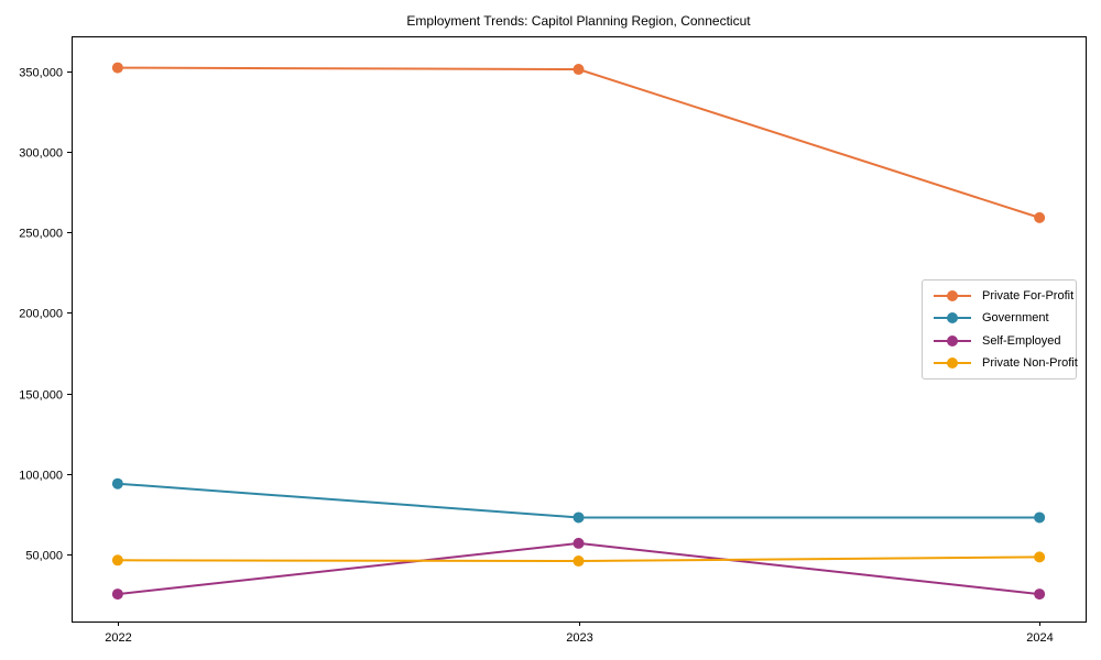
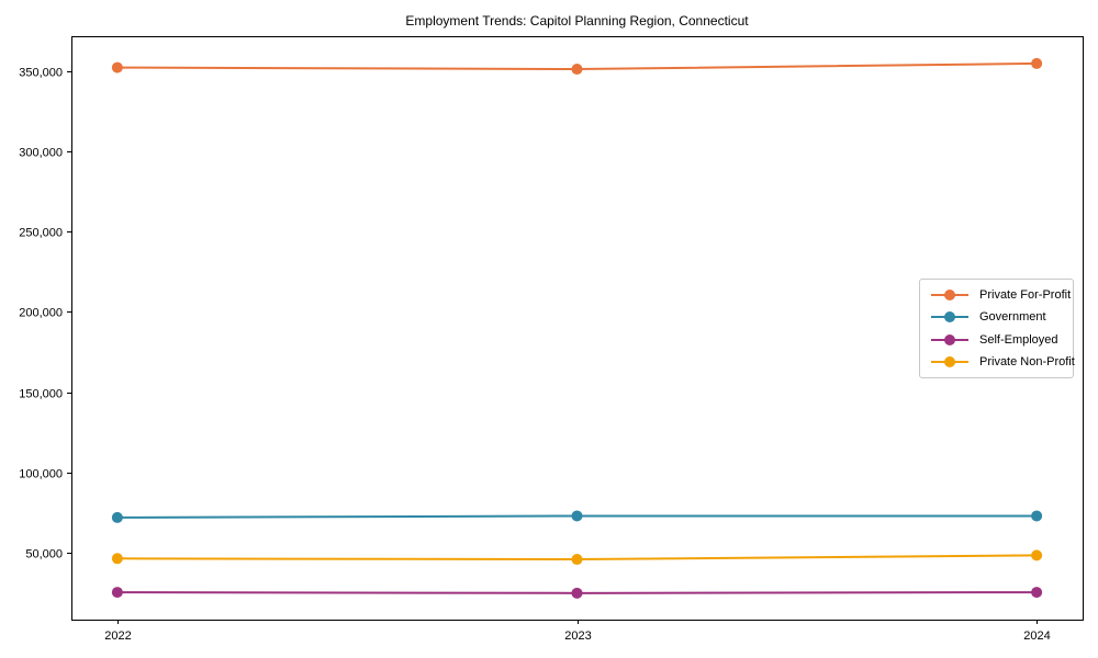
Government/2022: 94000 -> 72000
Self-Employed/2023: 57000 -> 25000
Private For-Profit/2024: 259000 -> 354000
